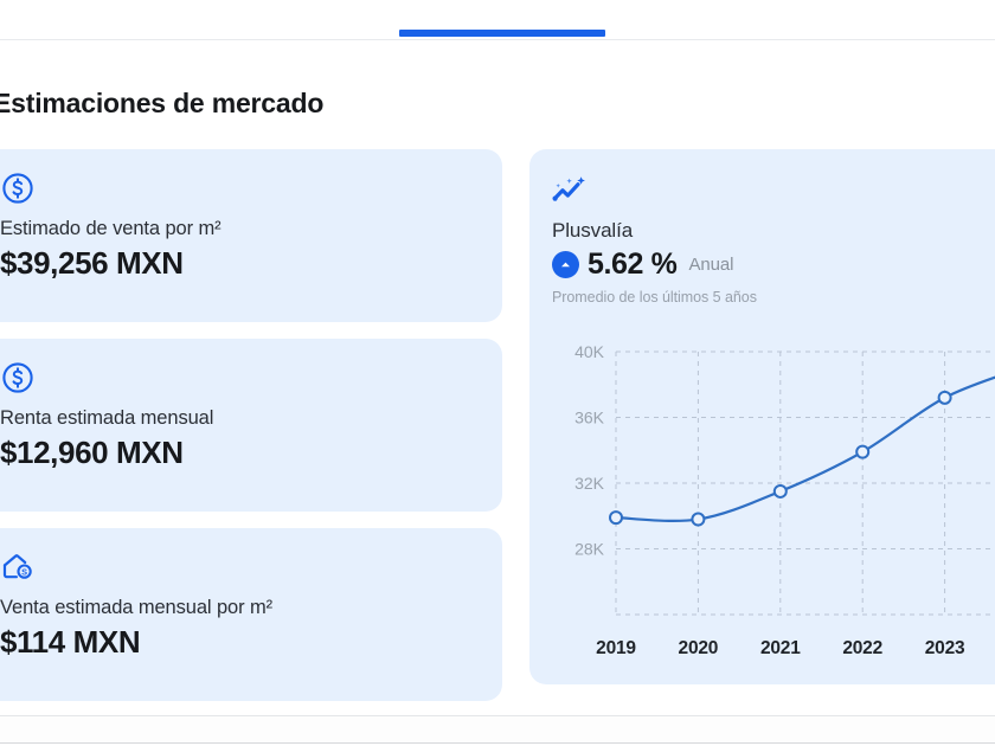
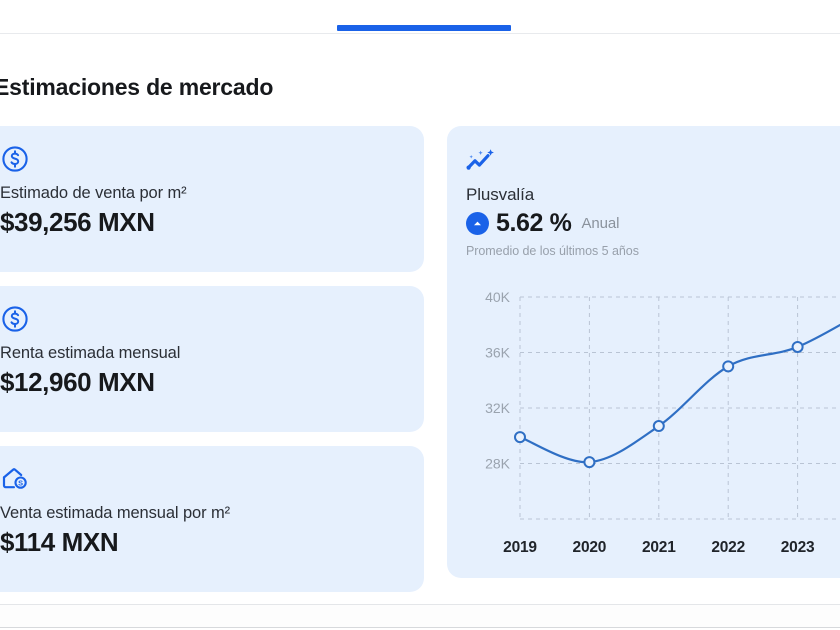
2020: 29.8K -> 28.1K
2021: 31.5K -> 30.7K
2022: 33.9K -> 35.0K
2023: 37.2K -> 36.4K
